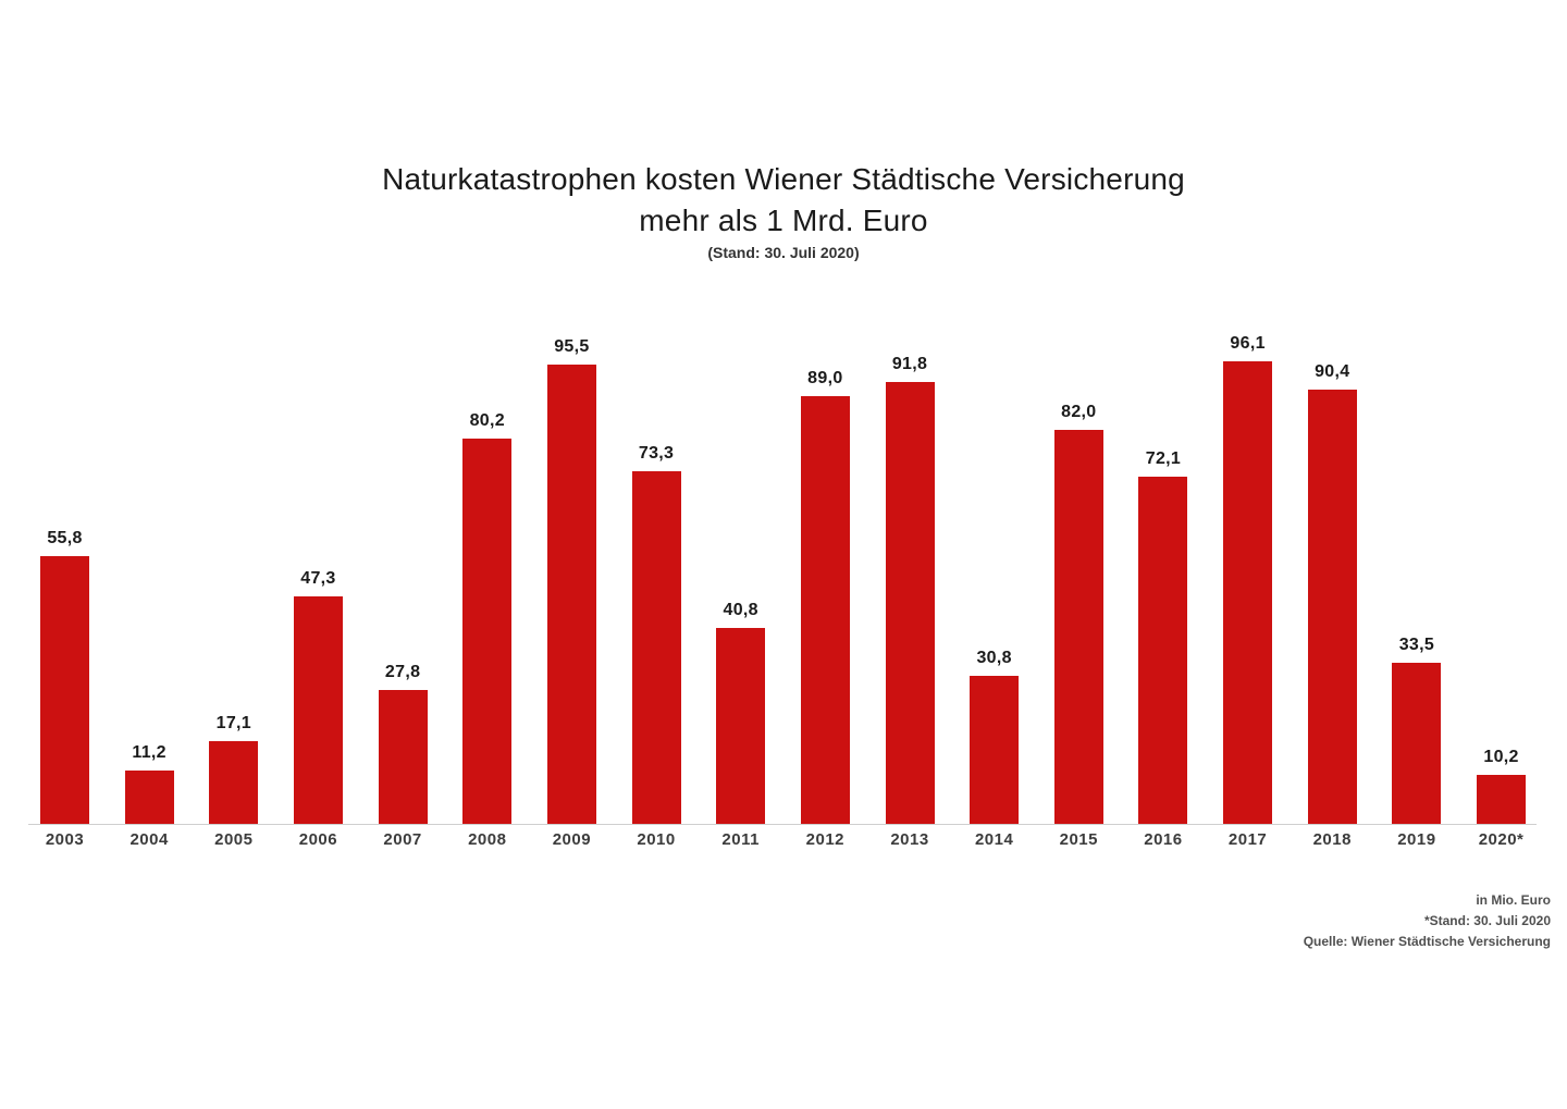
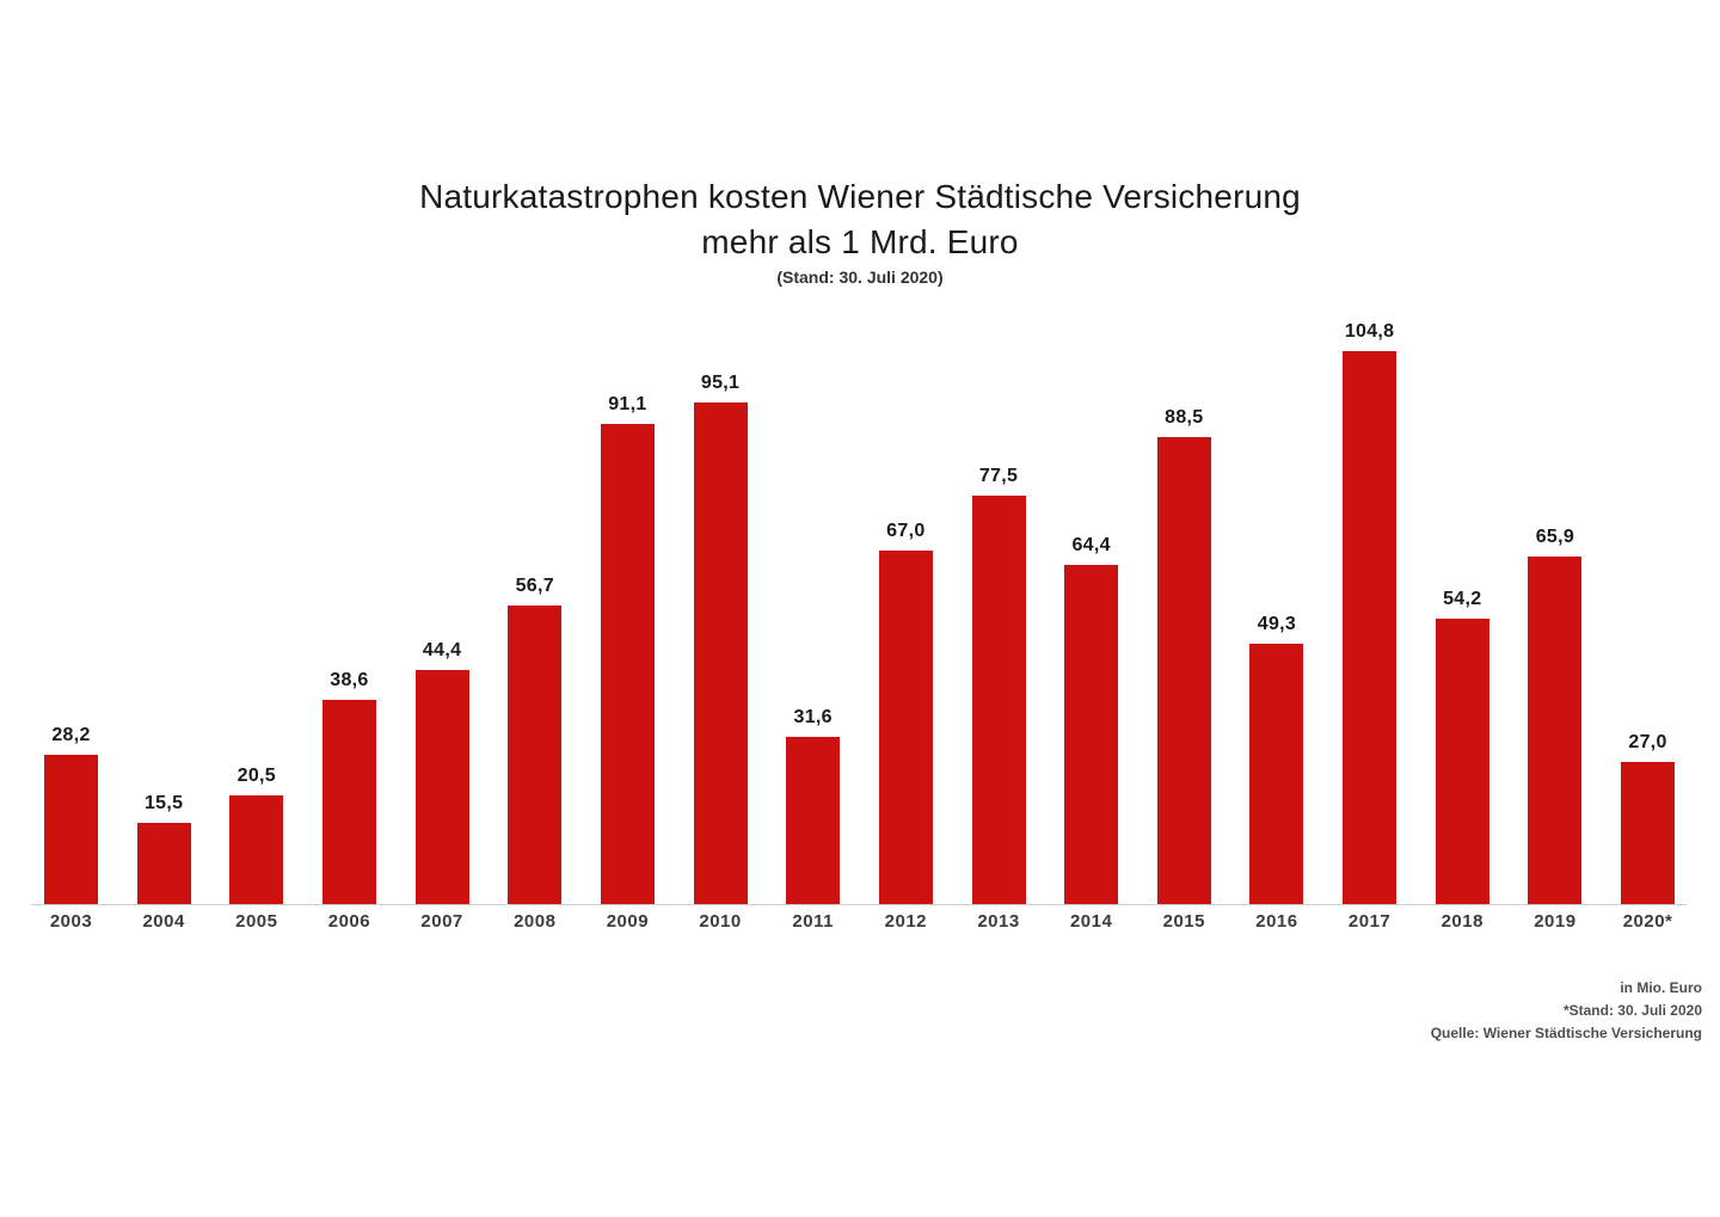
2003: 55,8 -> 28,2
2004: 11,2 -> 15,5
2005: 17,1 -> 20,5
2006: 47,3 -> 38,6
2007: 27,8 -> 44,4
2008: 80,2 -> 56,7
2009: 95,5 -> 91,1
2010: 73,3 -> 95,1
2011: 40,8 -> 31,6
2012: 89,0 -> 67,0
2013: 91,8 -> 77,5
2014: 30,8 -> 64,4
2015: 82,0 -> 88,5
2016: 72,1 -> 49,3
2017: 96,1 -> 104,8
2018: 90,4 -> 54,2
2019: 33,5 -> 65,9
2020*: 10,2 -> 27,0
